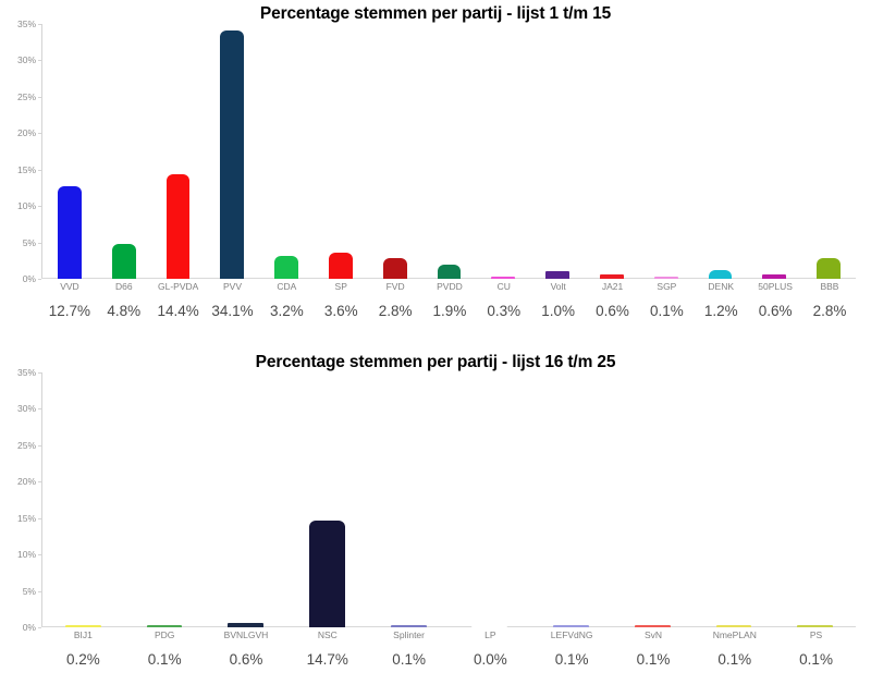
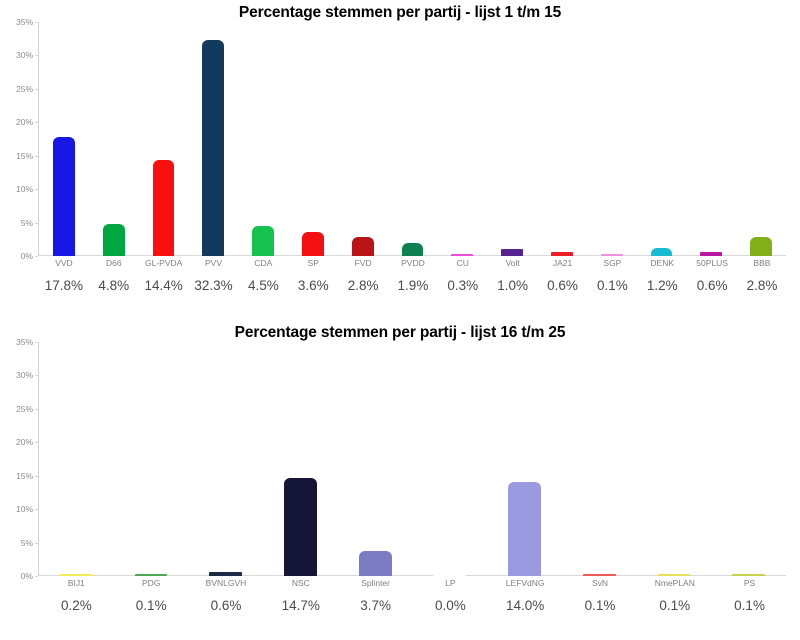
Percentage stemmen per partij - lijst 1 t/m 15/VVD: 12.7% -> 17.8%
Percentage stemmen per partij - lijst 1 t/m 15/PVV: 34.1% -> 32.3%
Percentage stemmen per partij - lijst 1 t/m 15/CDA: 3.2% -> 4.5%
Percentage stemmen per partij - lijst 16 t/m 25/Splinter: 0.1% -> 3.7%
Percentage stemmen per partij - lijst 16 t/m 25/LEFVdNG: 0.1% -> 14.0%
